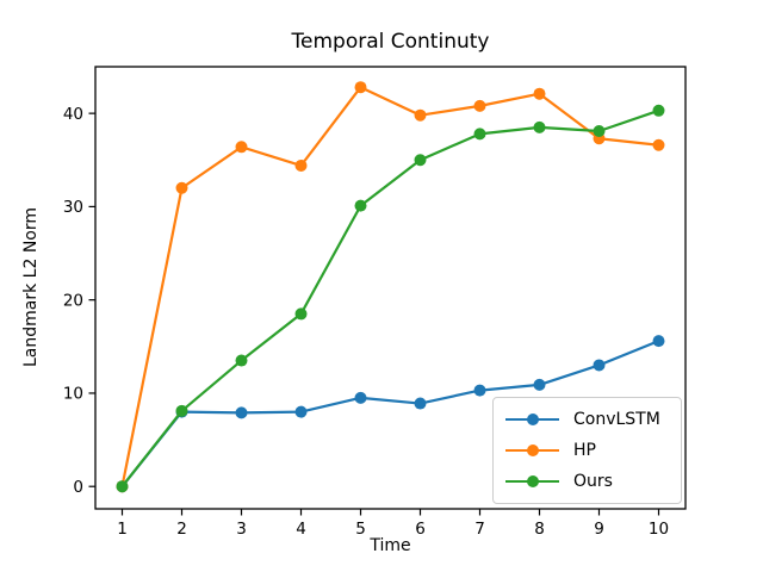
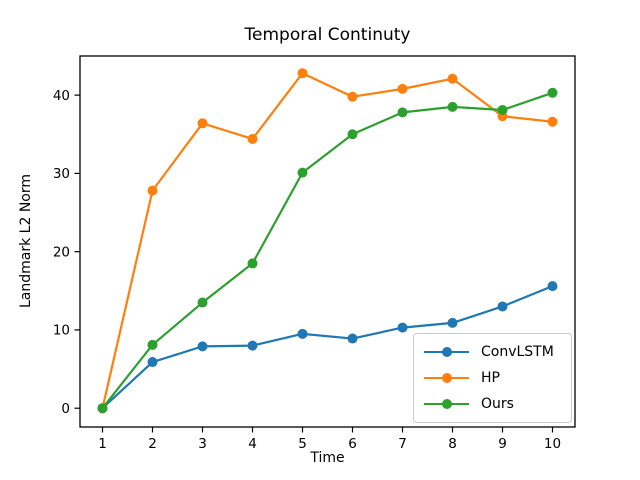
ConvLSTM/2: 8 -> 6
HP/2: 32 -> 28
